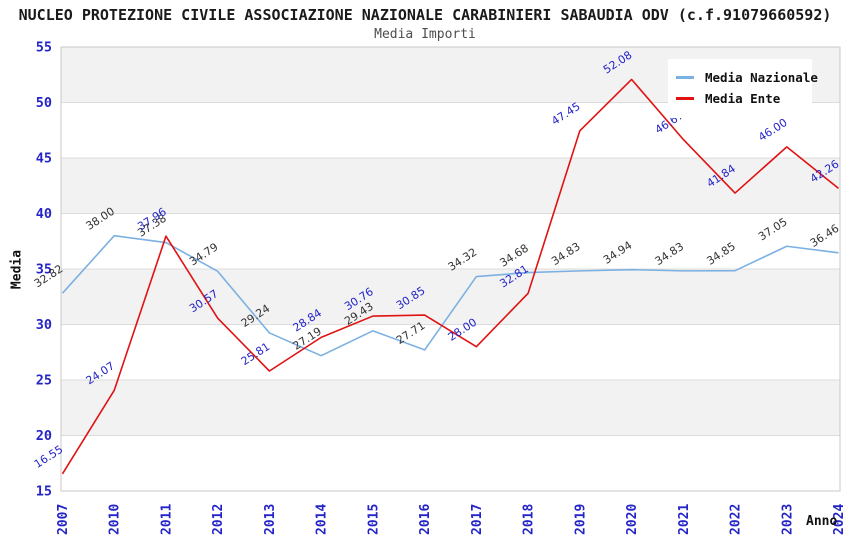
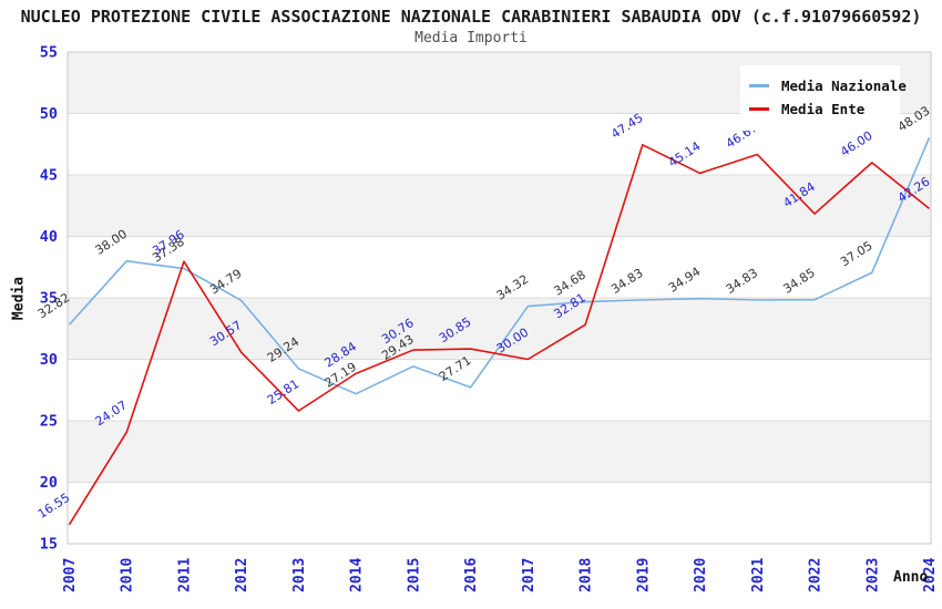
Media Ente/2017: 28.00 -> 30.00
Media Ente/2020: 52.08 -> 45.14
Media Nazionale/2024: 36.46 -> 48.03
